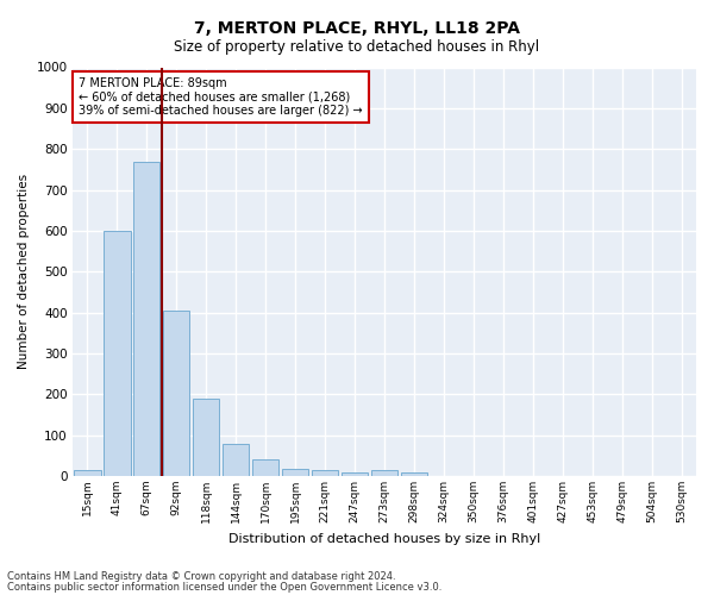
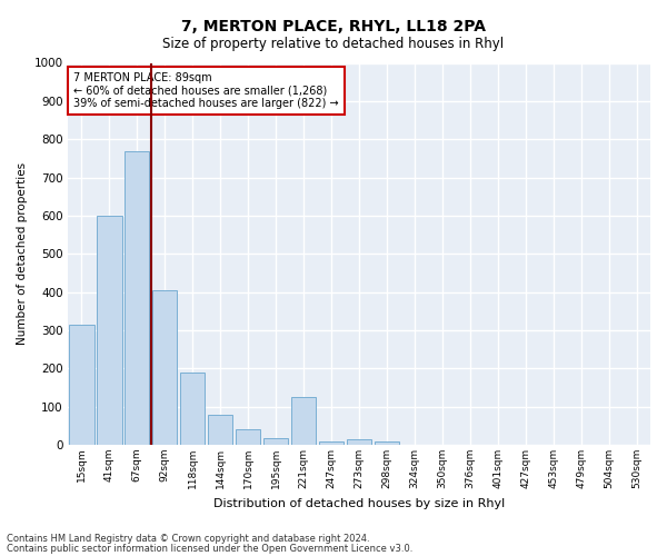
15sqm: 15 -> 315
221sqm: 16 -> 125
